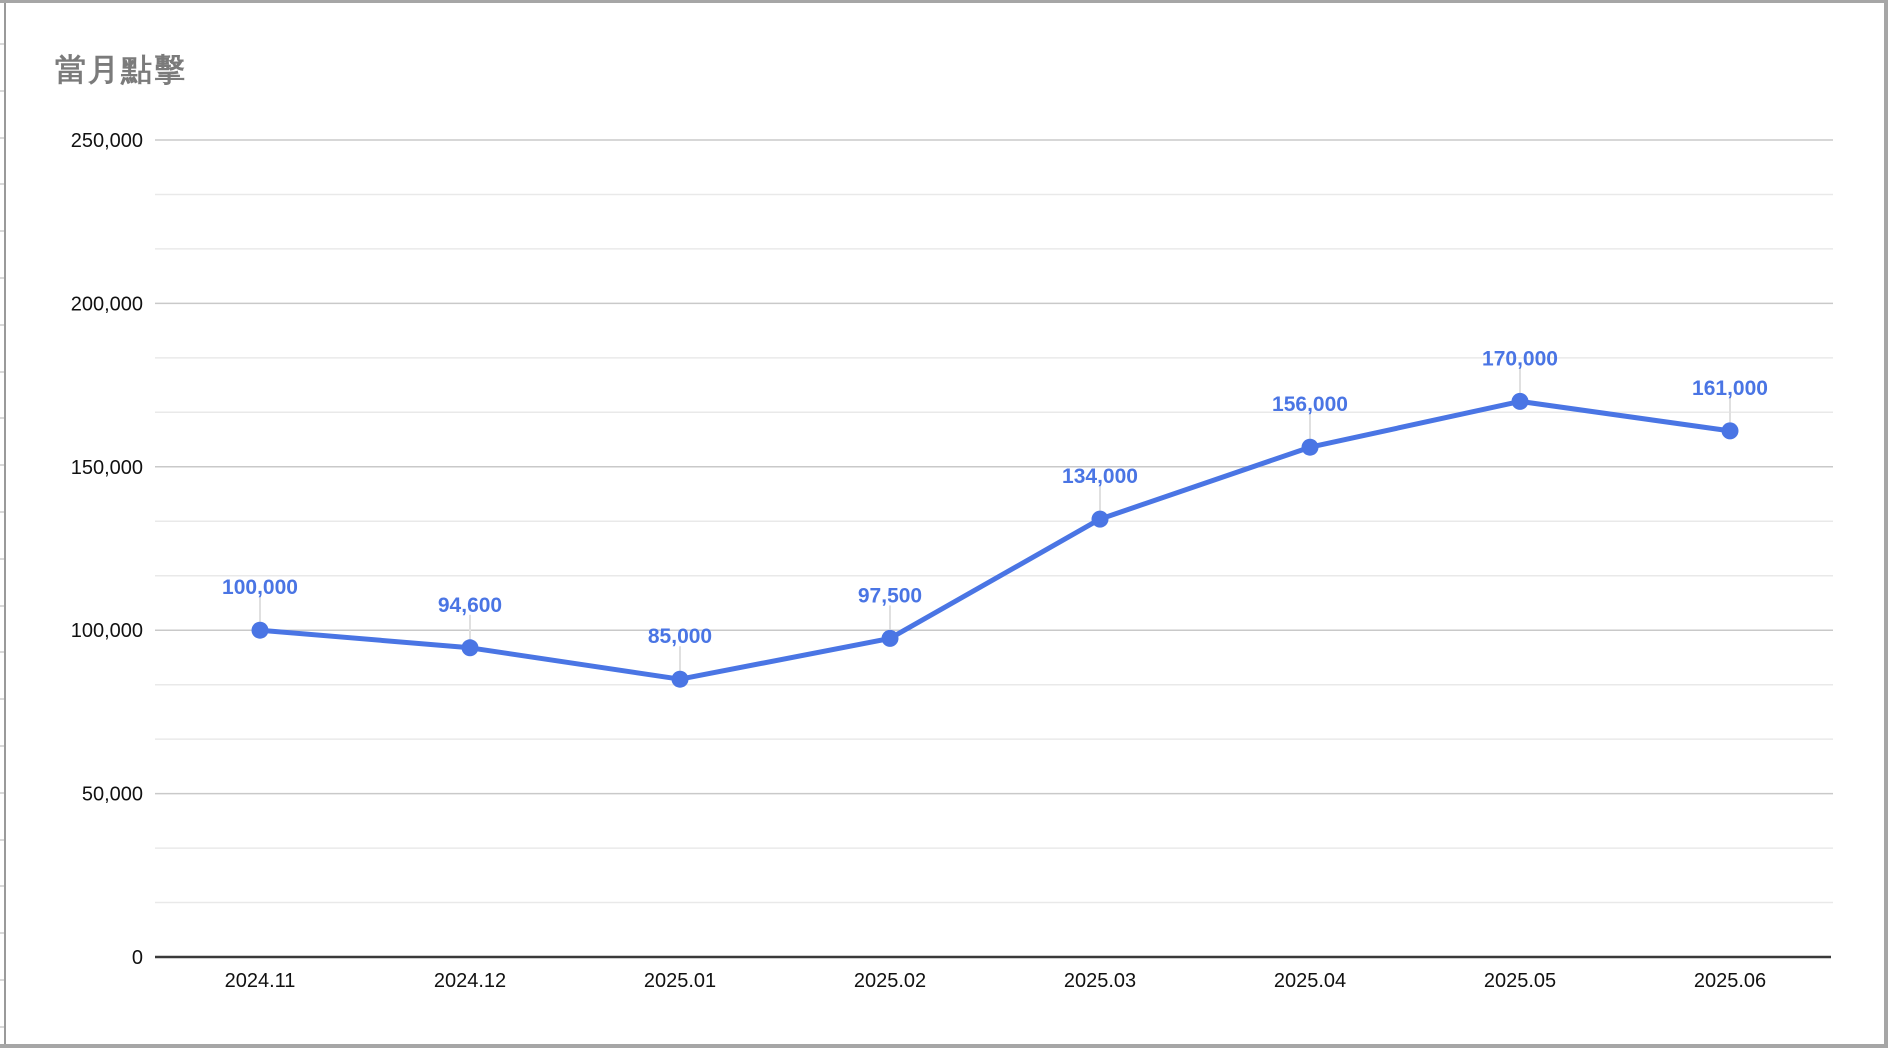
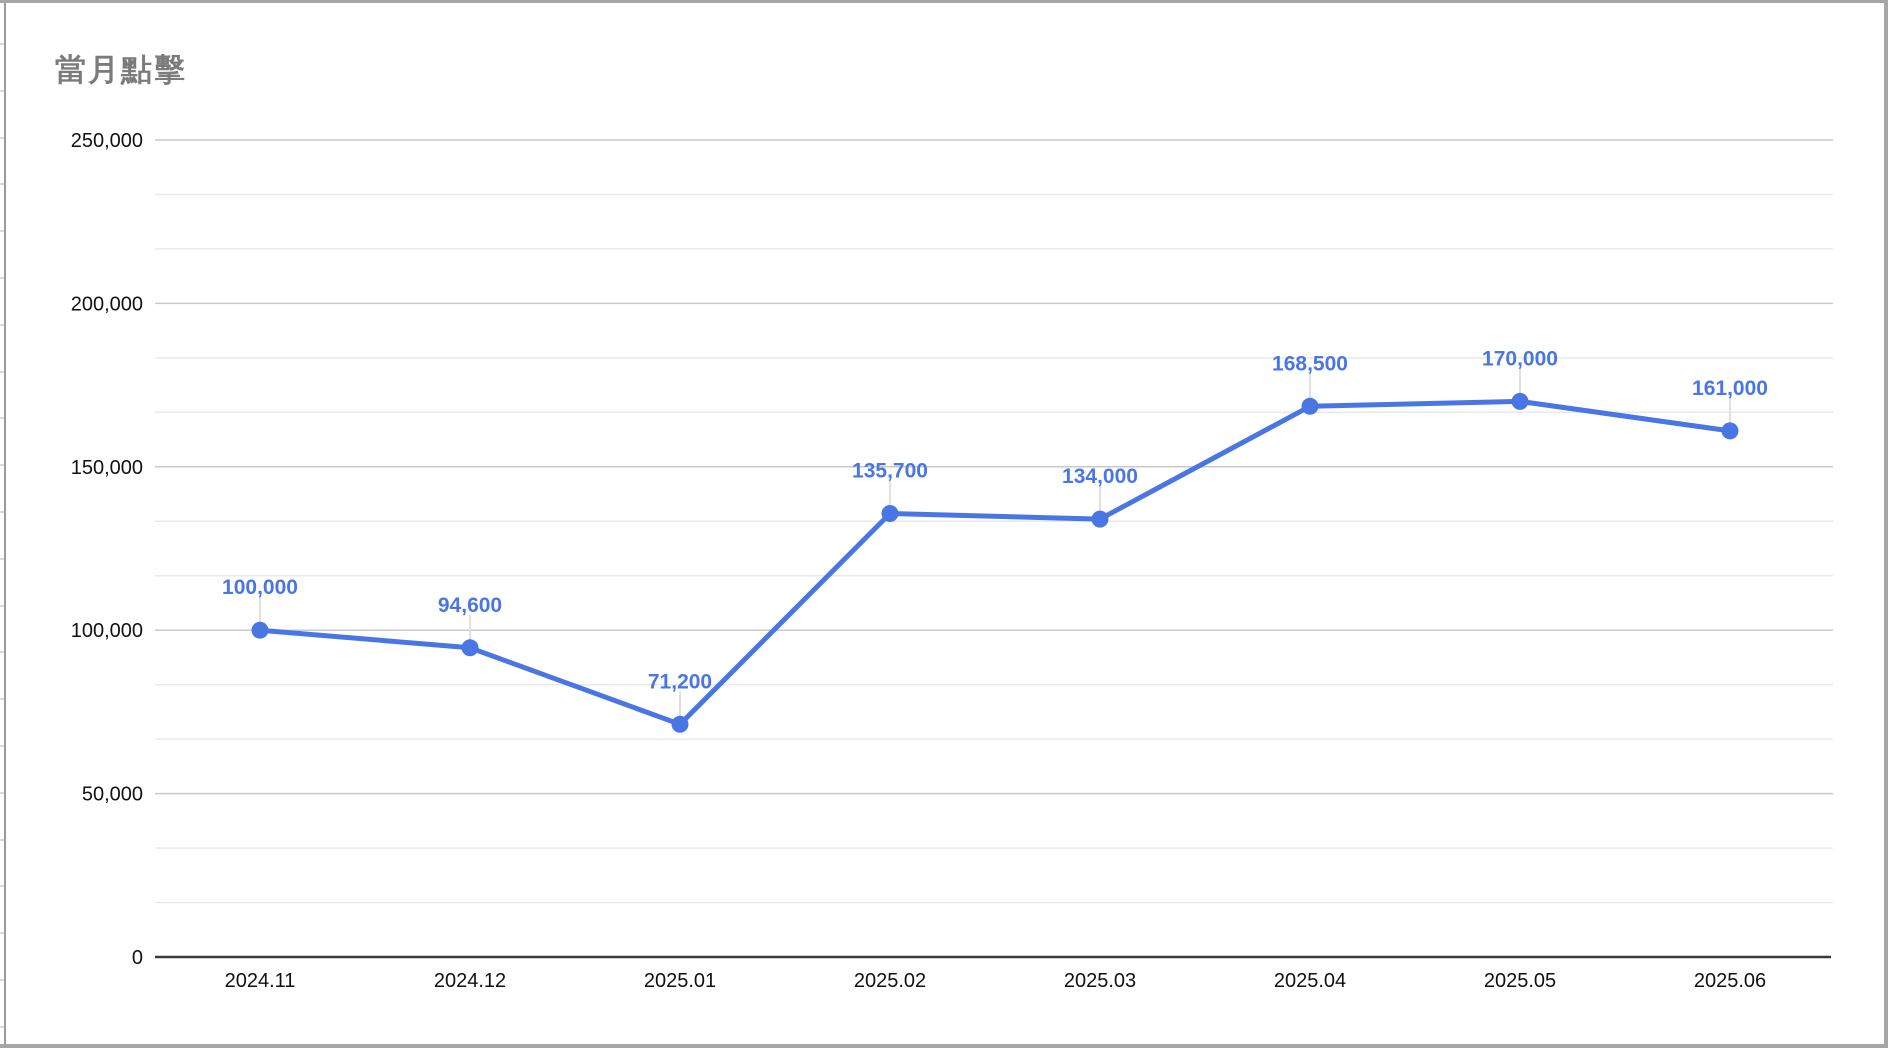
2025.01: 85,000 -> 71,200
2025.02: 97,500 -> 135,700
2025.04: 156,000 -> 168,500
